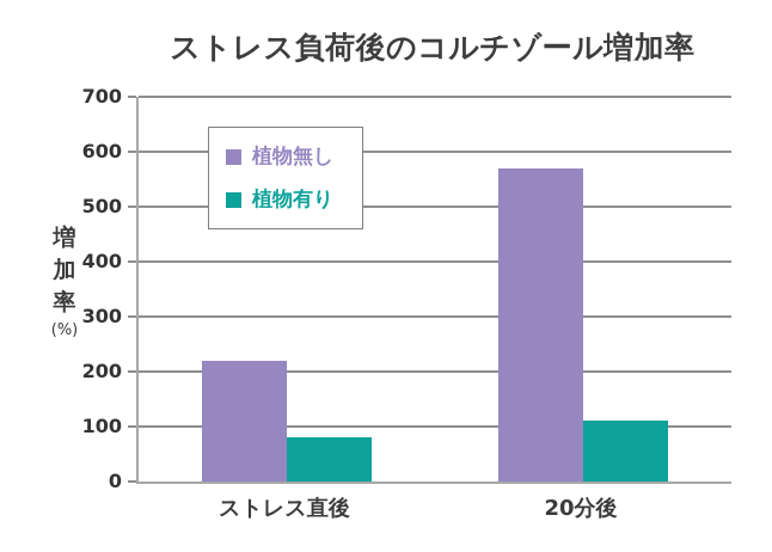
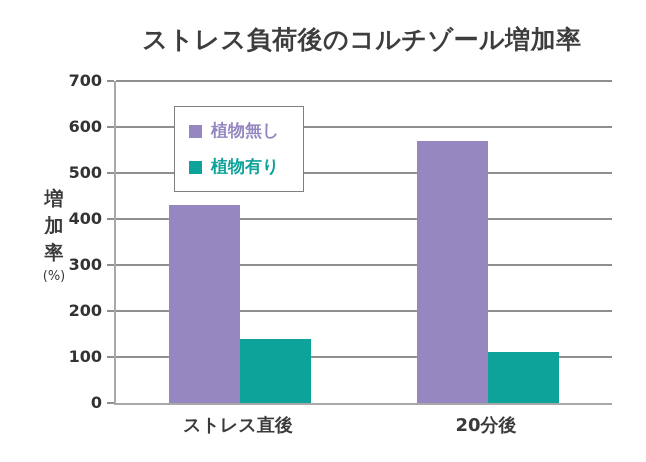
植物無し/ストレス直後: 220 -> 430
植物有り/ストレス直後: 80 -> 140
